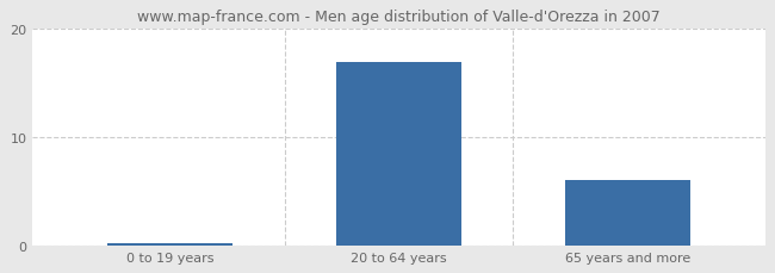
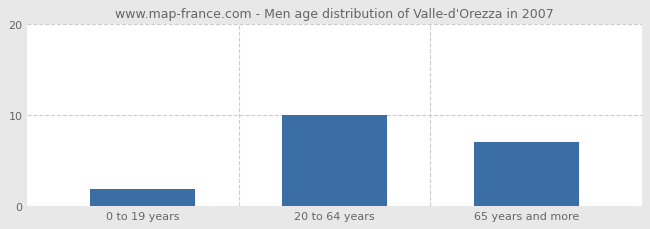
0 to 19 years: 0.2 -> 1.8
20 to 64 years: 17.0 -> 10.0
65 years and more: 6.0 -> 7.0
